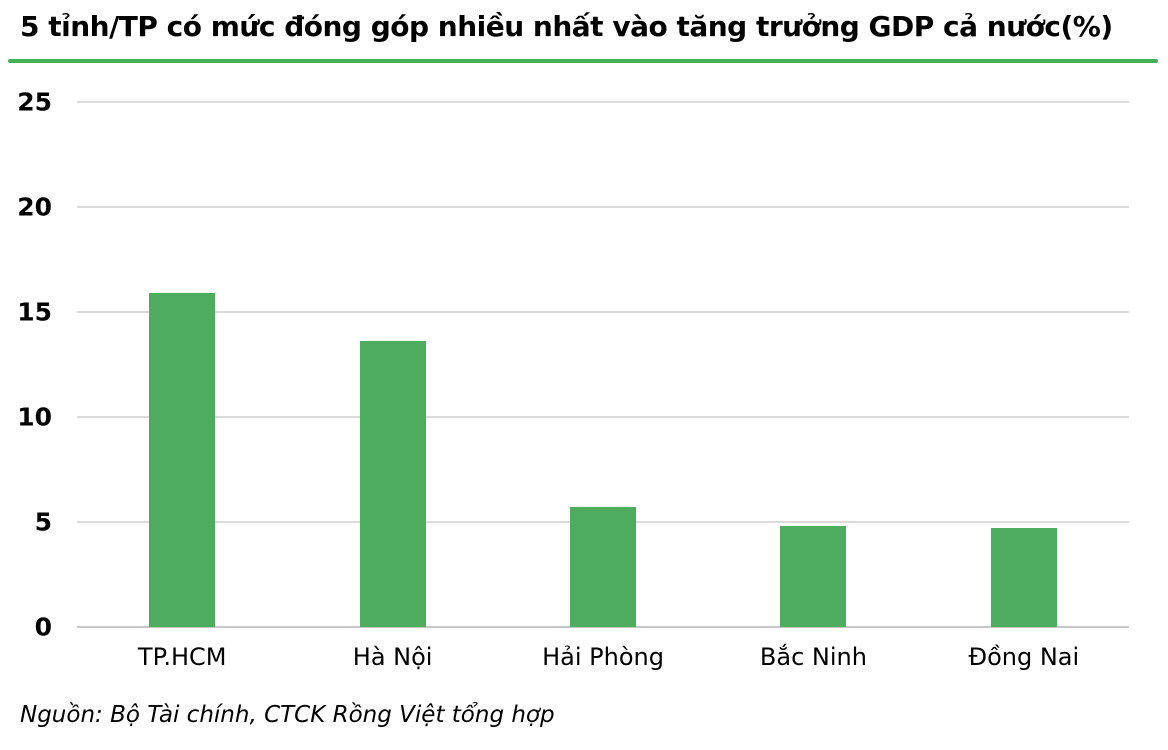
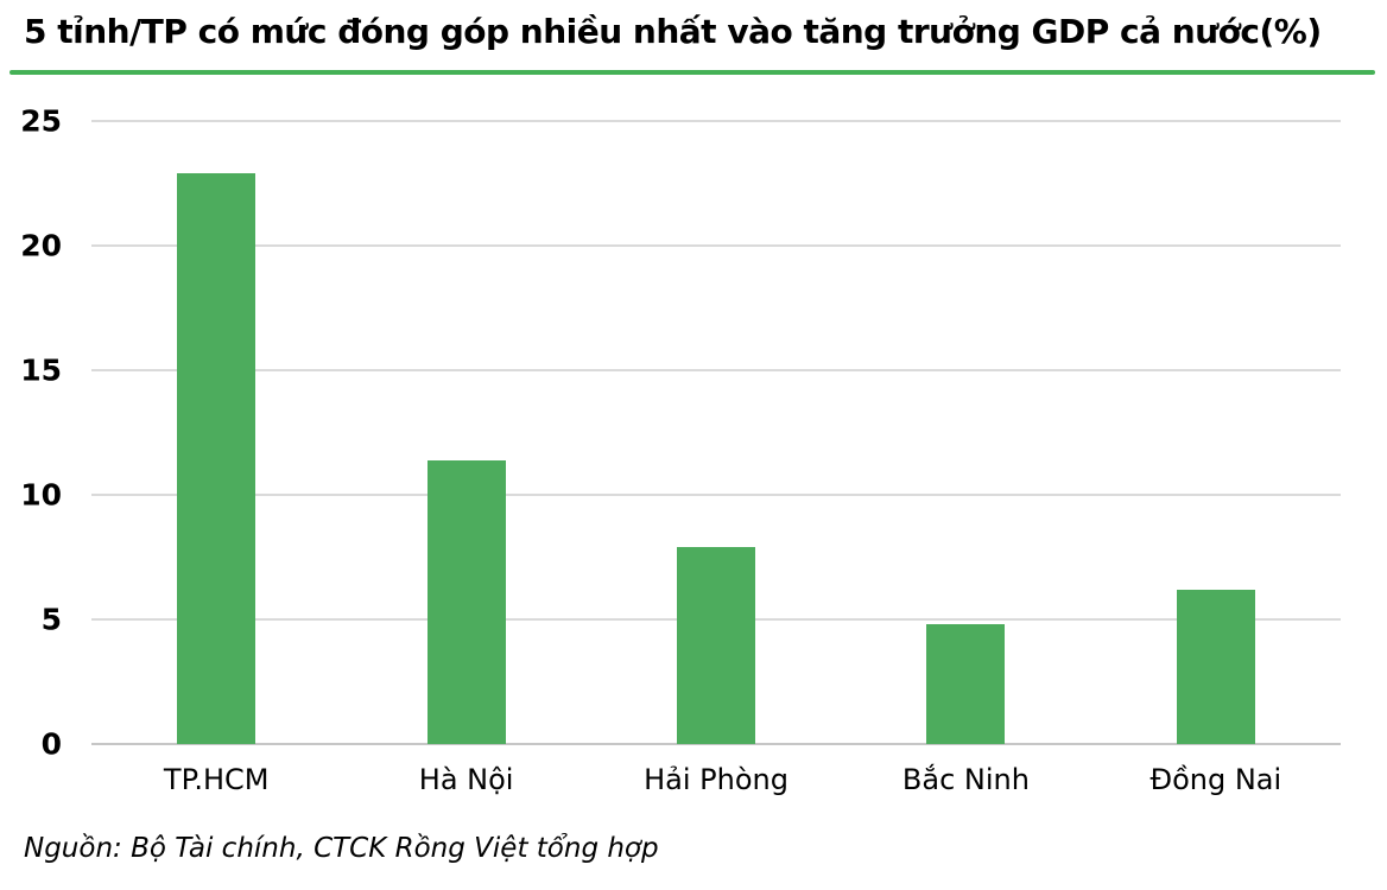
TP.HCM: 15.9 -> 22.9
Hà Nội: 13.6 -> 11.4
Hải Phòng: 5.7 -> 7.9
Đồng Nai: 4.7 -> 6.2
